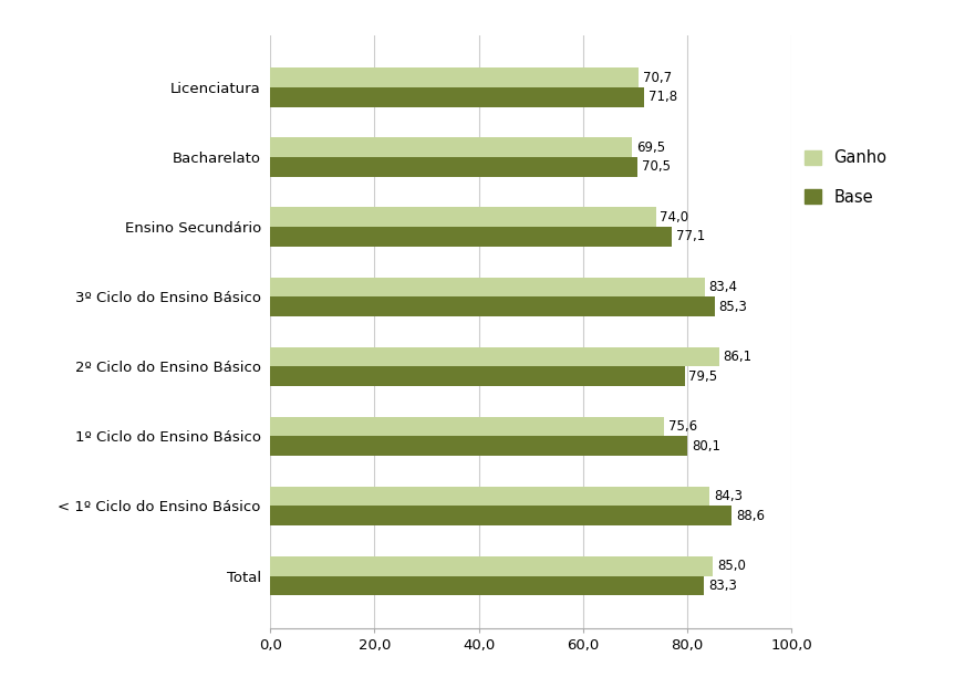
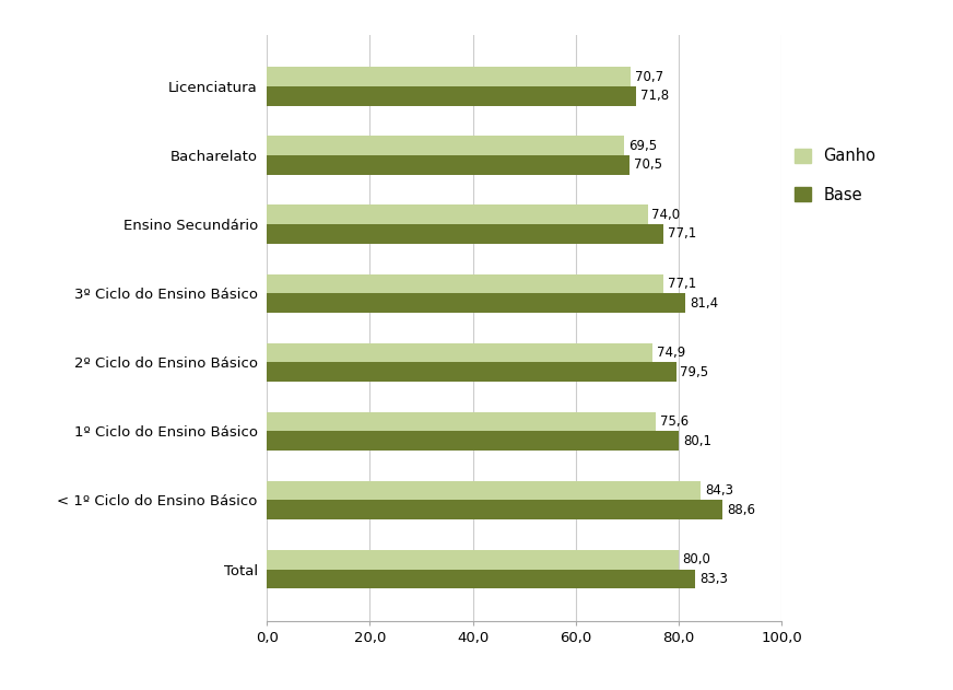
Ganho/3º Ciclo do Ensino Básico: 83,4 -> 77,1
Base/3º Ciclo do Ensino Básico: 85,3 -> 81,4
Ganho/2º Ciclo do Ensino Básico: 86,1 -> 74,9
Ganho/Total: 85,0 -> 80,0
